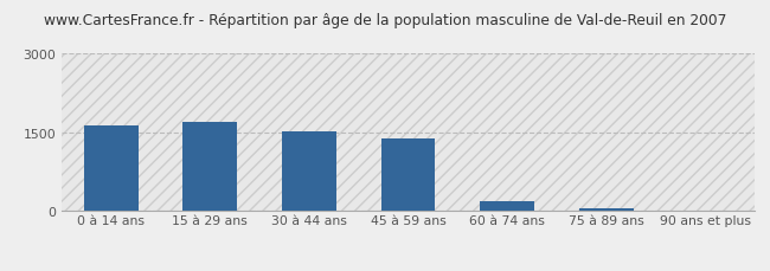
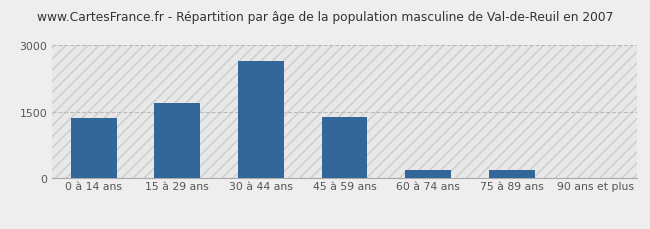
0 à 14 ans: 1620 -> 1350
30 à 44 ans: 1520 -> 2650
75 à 89 ans: 60 -> 200
